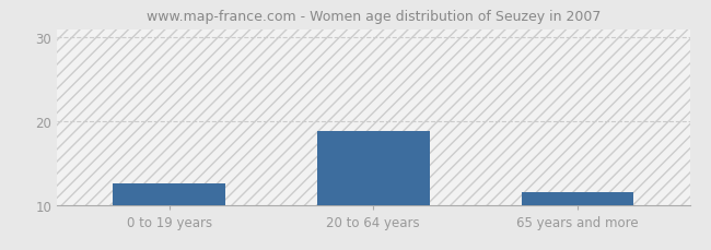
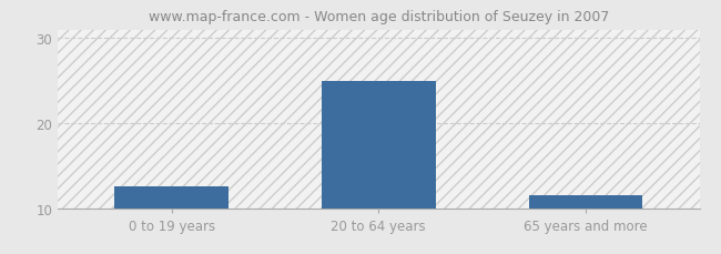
20 to 64 years: 18.8 -> 25.0
